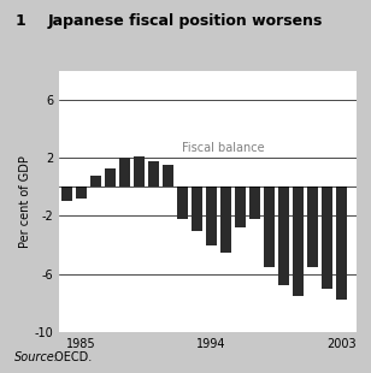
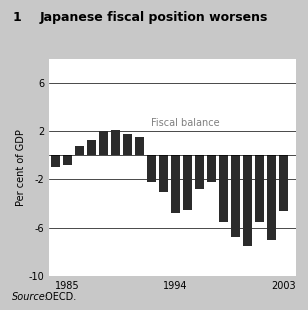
1994: -4.0 -> -4.8
2003: -7.8 -> -4.6
